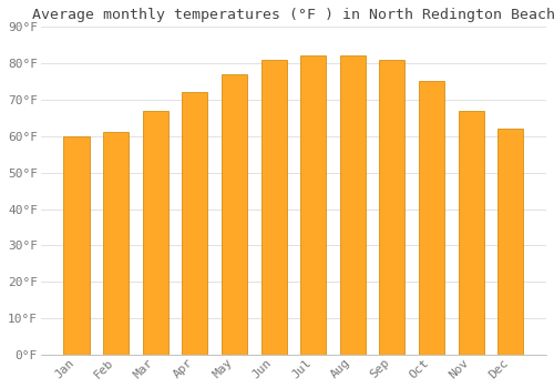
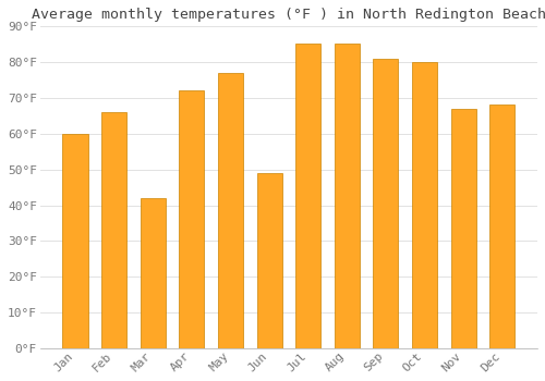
Feb: 61°F -> 66°F
Mar: 67°F -> 42°F
Jun: 81°F -> 49°F
Jul: 82°F -> 85°F
Aug: 82°F -> 85°F
Oct: 75°F -> 80°F
Dec: 62°F -> 68°F
